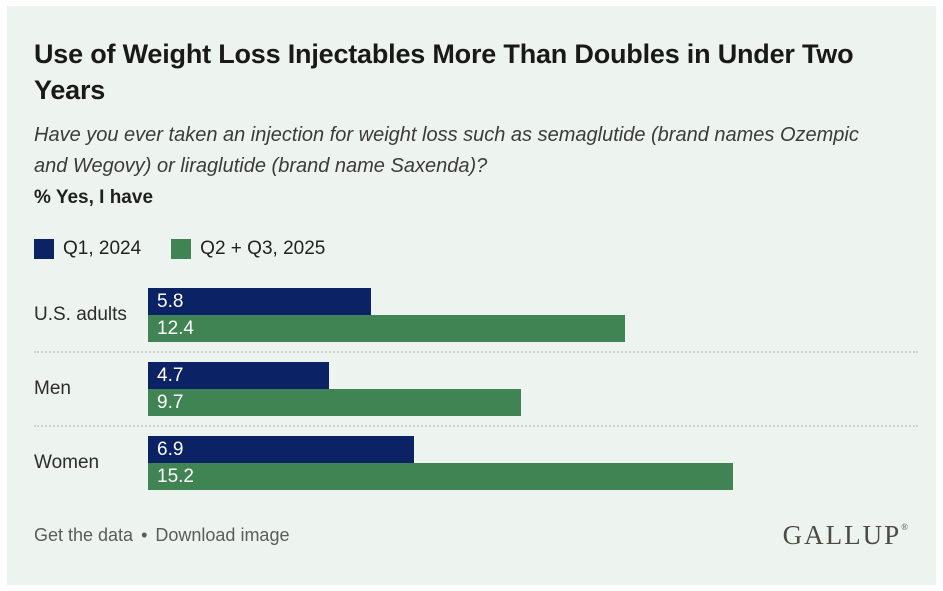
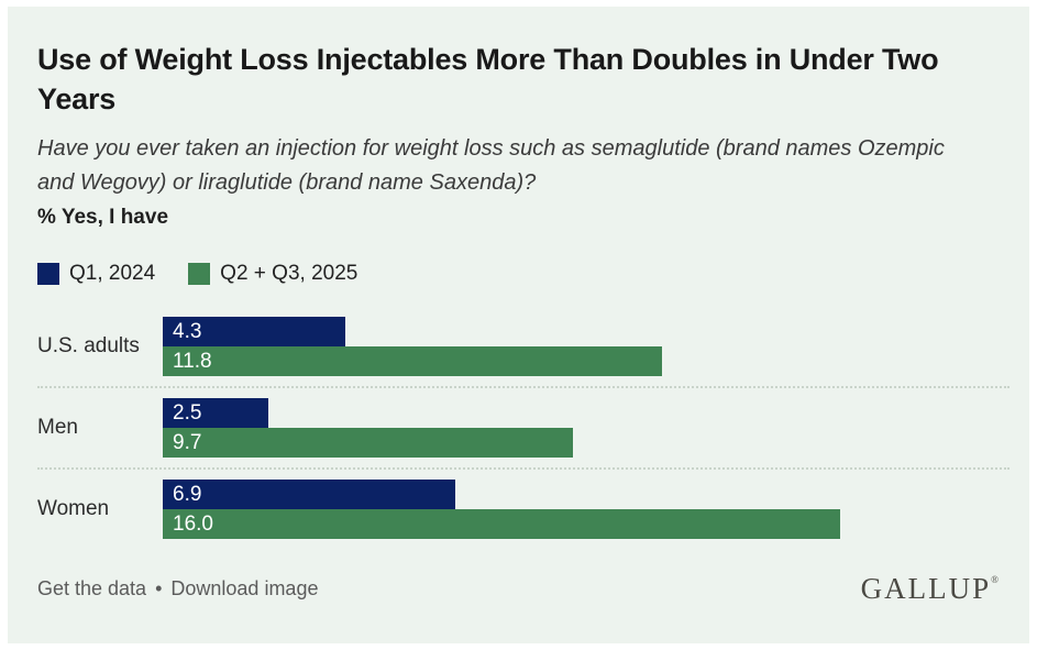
Q1, 2024/U.S. adults: 5.8 -> 4.3
Q2 + Q3, 2025/U.S. adults: 12.4 -> 11.8
Q1, 2024/Men: 4.7 -> 2.5
Q2 + Q3, 2025/Women: 15.2 -> 16.0
